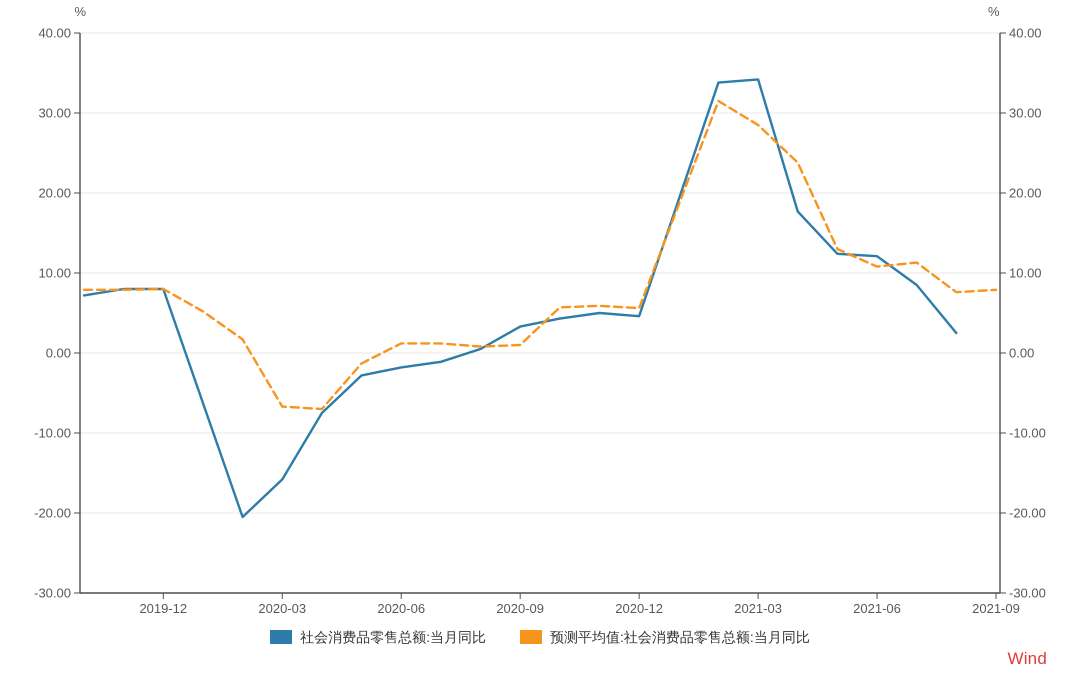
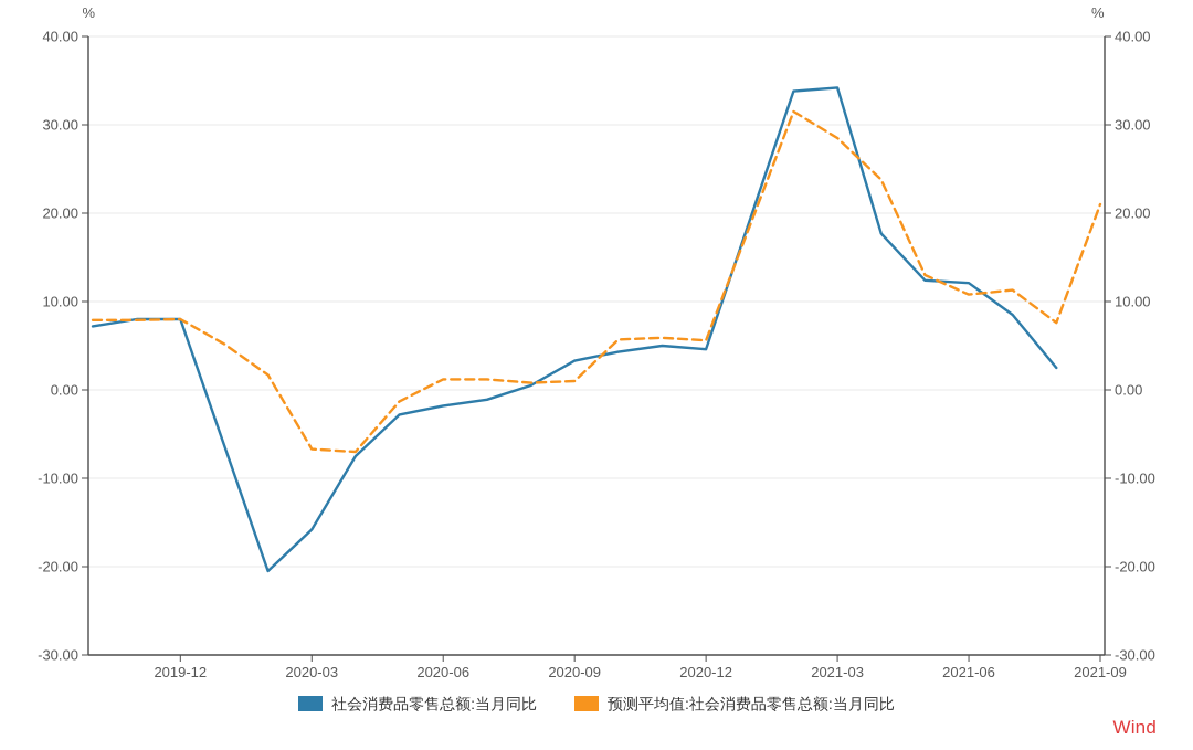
预测平均值:社会消费品零售总额:当月同比/2021-09: 8 -> 21
